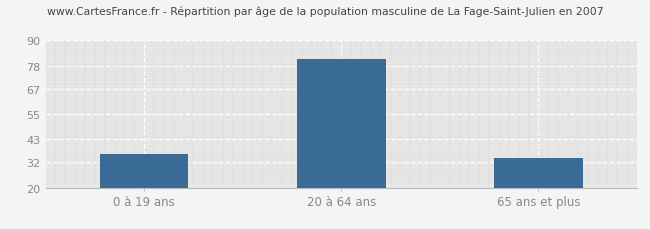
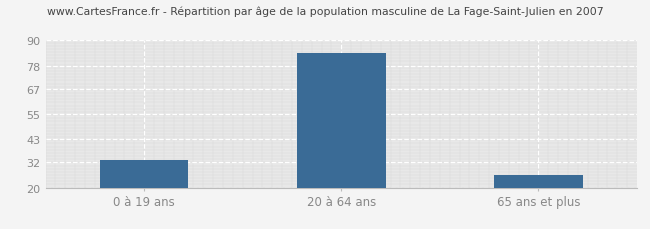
0 à 19 ans: 36 -> 33
20 à 64 ans: 81 -> 84
65 ans et plus: 34 -> 26
